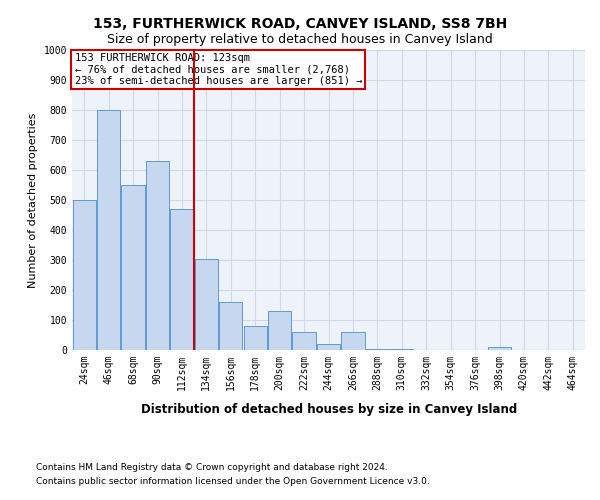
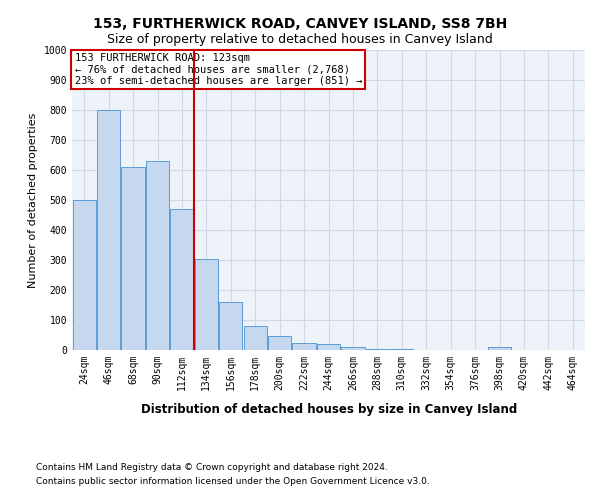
68sqm: 550 -> 610
200sqm: 130 -> 47
222sqm: 60 -> 25
266sqm: 60 -> 10
